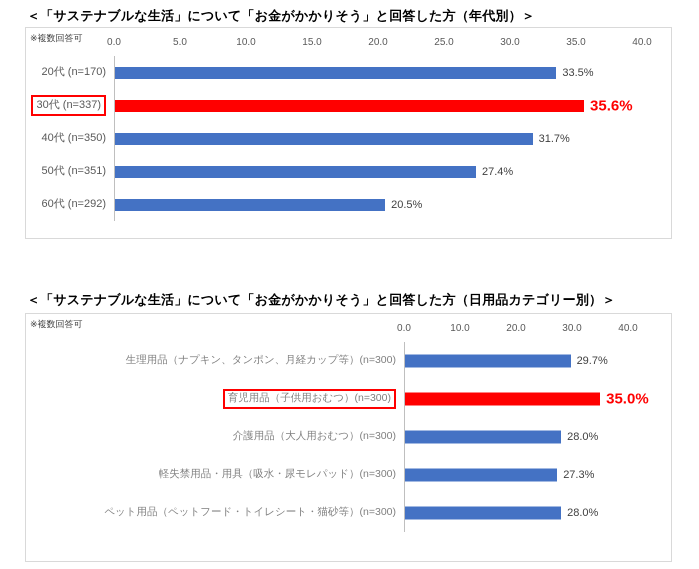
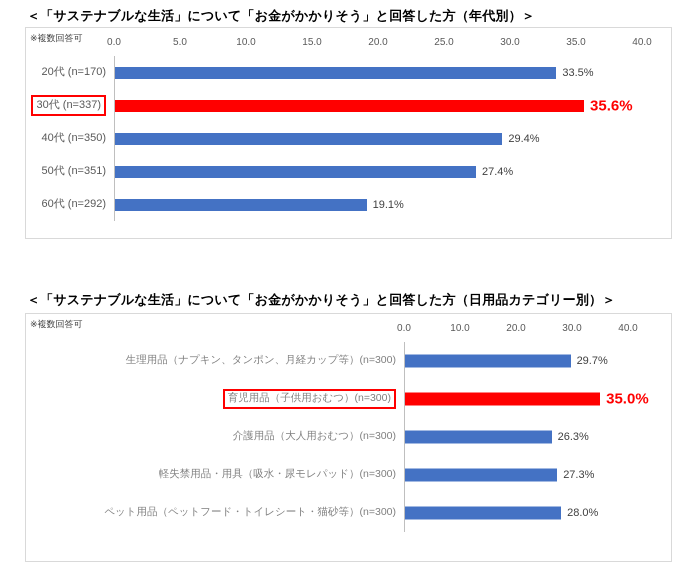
＜「サステナブルな生活」について「お金がかかりそう」と回答した方（年代別）＞/40代 (n=350): 31.7% -> 29.4%
＜「サステナブルな生活」について「お金がかかりそう」と回答した方（年代別）＞/60代 (n=292): 20.5% -> 19.1%
＜「サステナブルな生活」について「お金がかかりそう」と回答した方（日用品カテゴリー別）＞/介護用品（大人用おむつ）(n=300): 28.0% -> 26.3%
